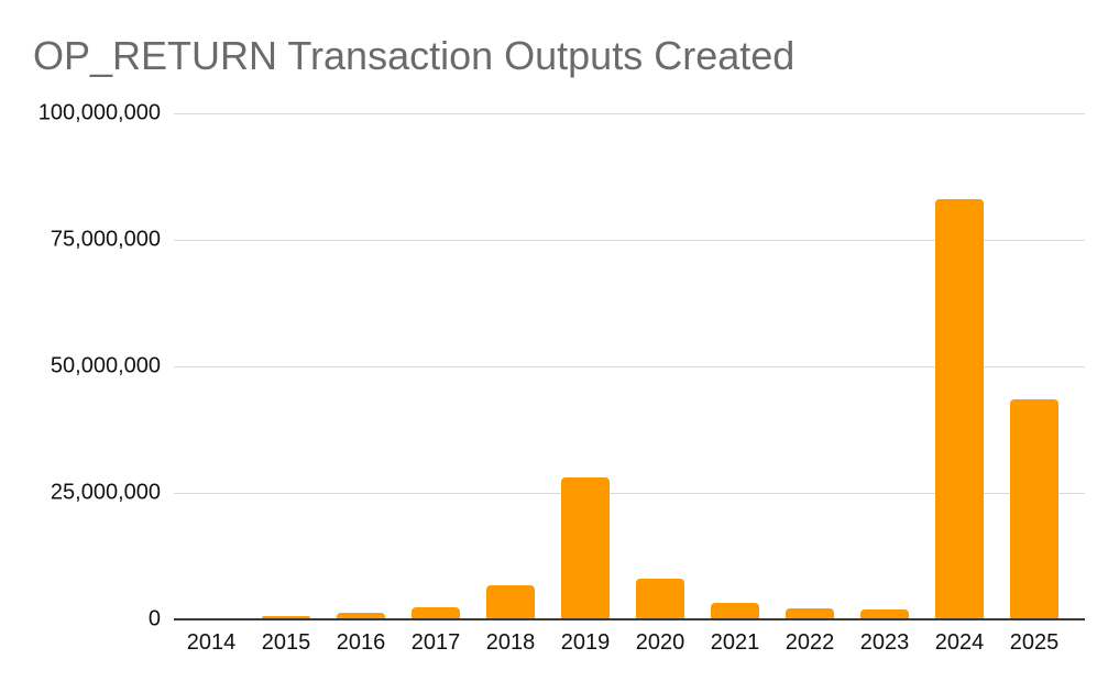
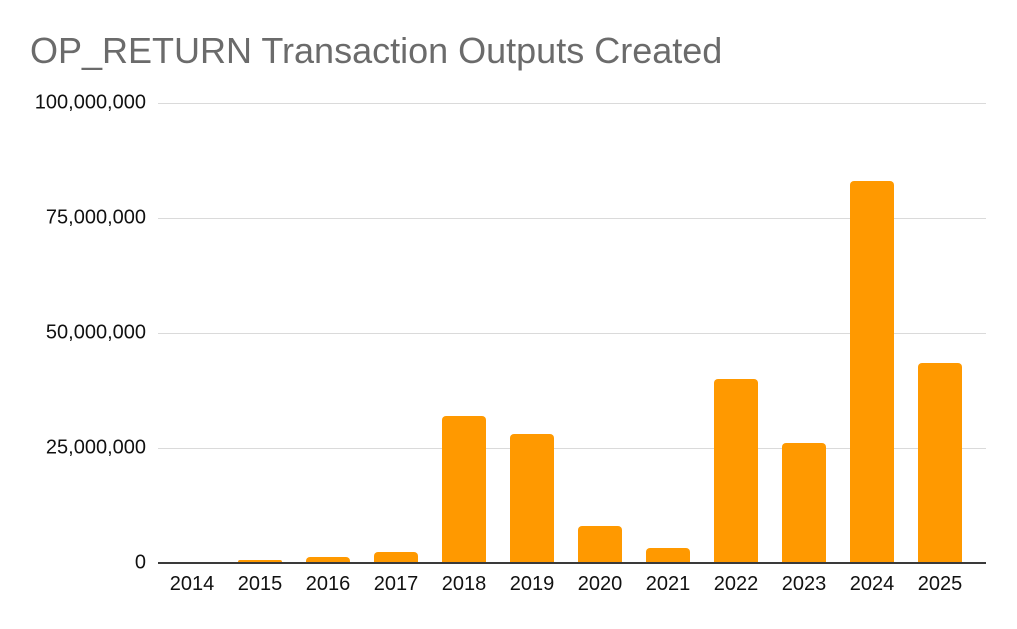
2018: 7000000 -> 32000000
2022: 2000000 -> 40000000
2023: 2000000 -> 26000000
